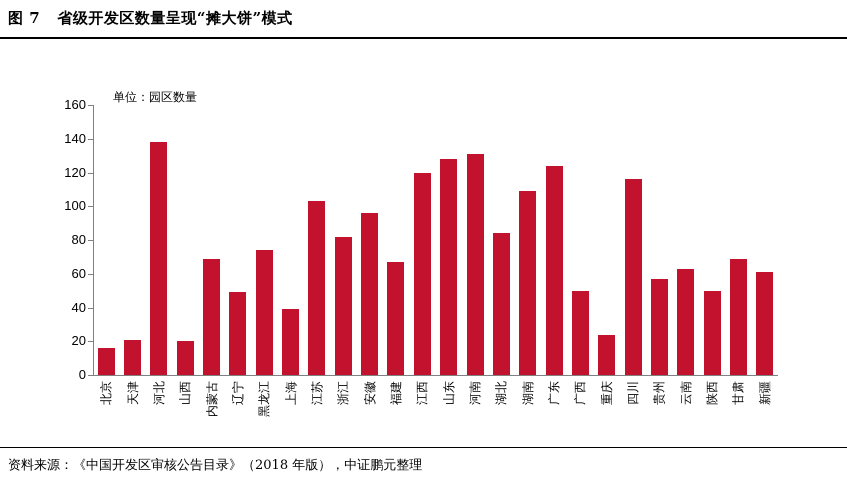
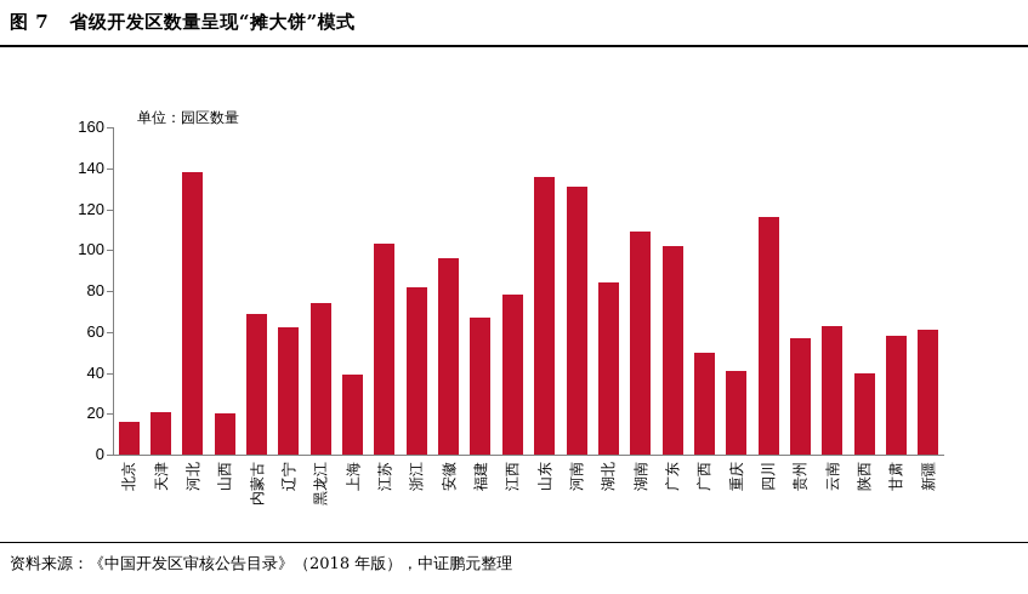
辽宁: 49 -> 62
江西: 120 -> 78
山东: 128 -> 136
广东: 124 -> 102
重庆: 24 -> 41
陕西: 50 -> 40
甘肃: 69 -> 58
